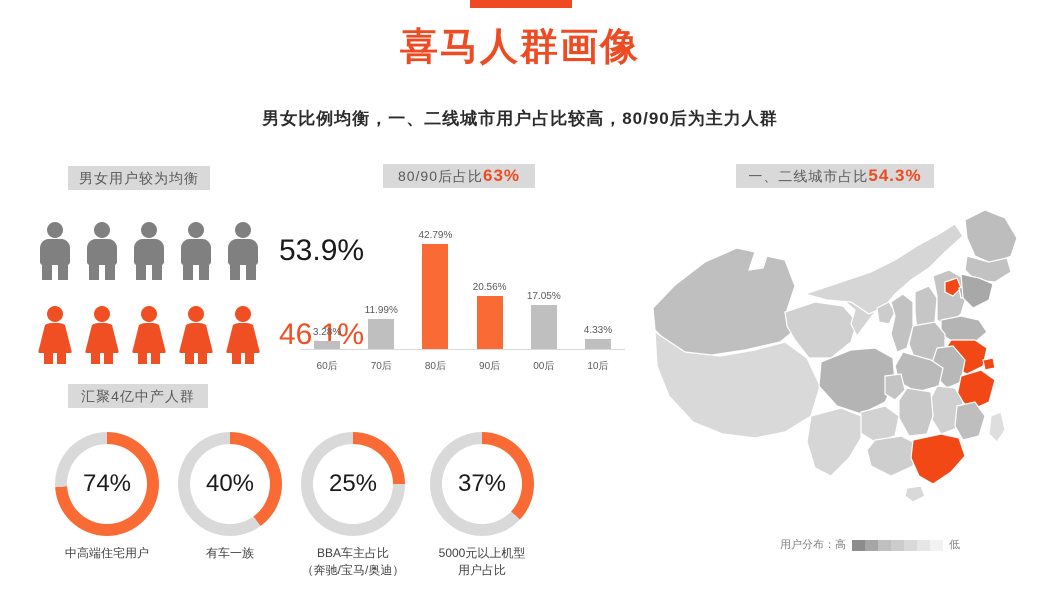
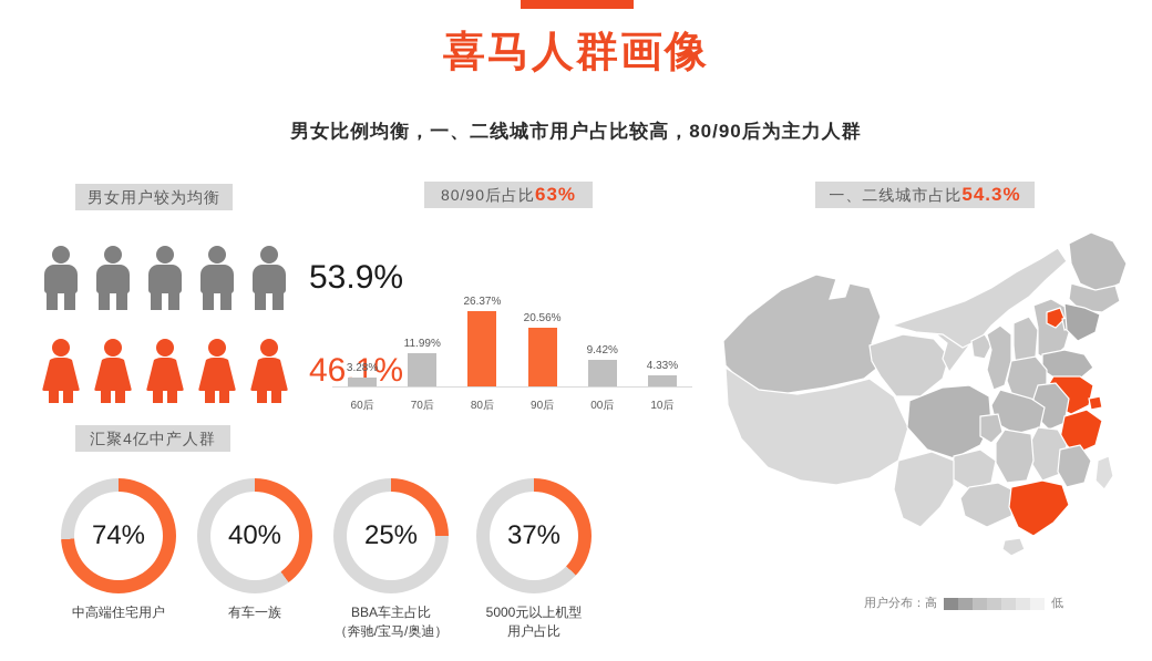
80后: 42.79% -> 26.37%
00后: 17.05% -> 9.42%
